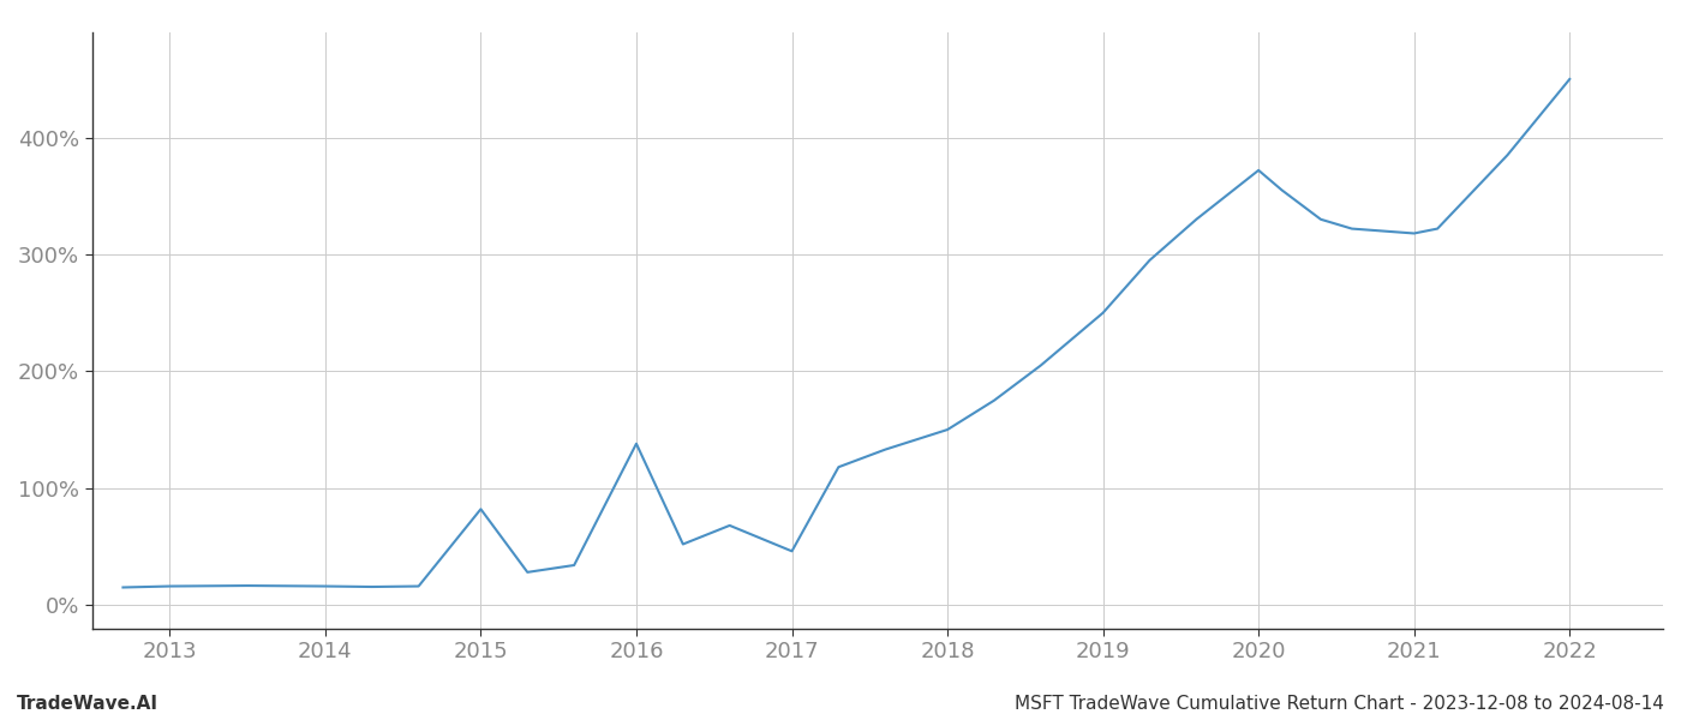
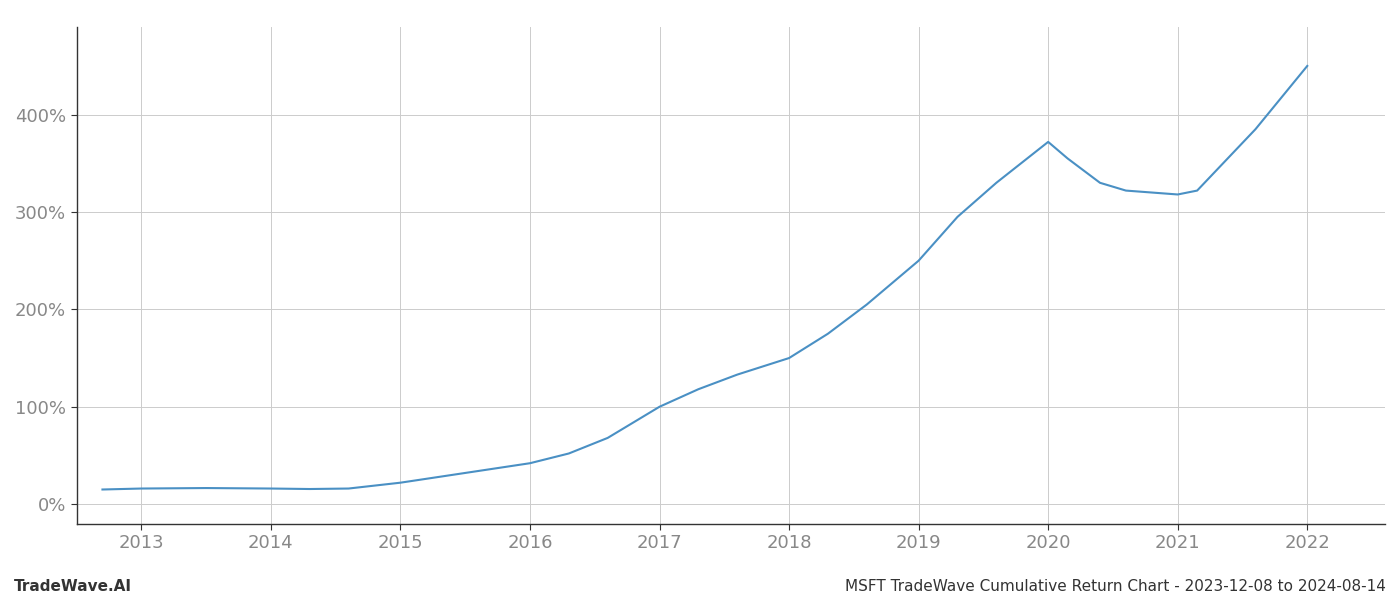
2015: 82% -> 22%
2016: 138% -> 42%
2017: 46% -> 100%
